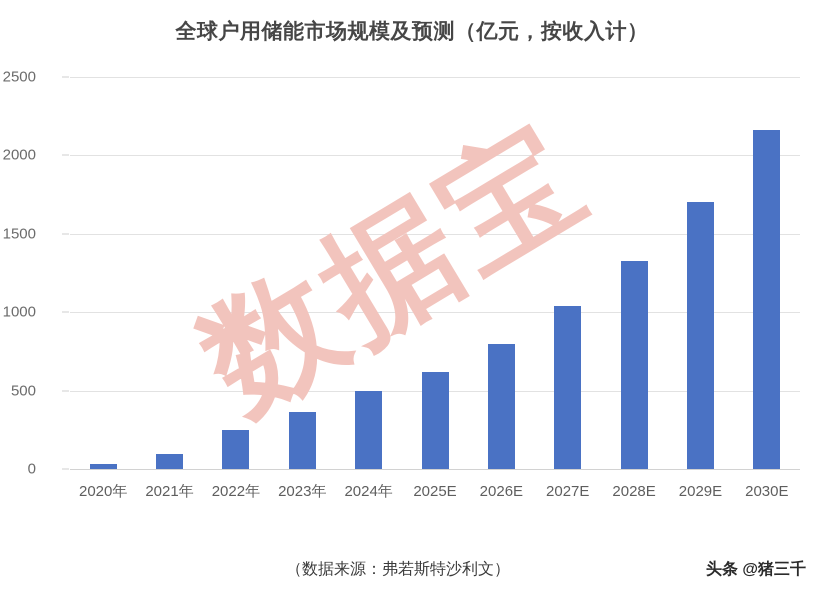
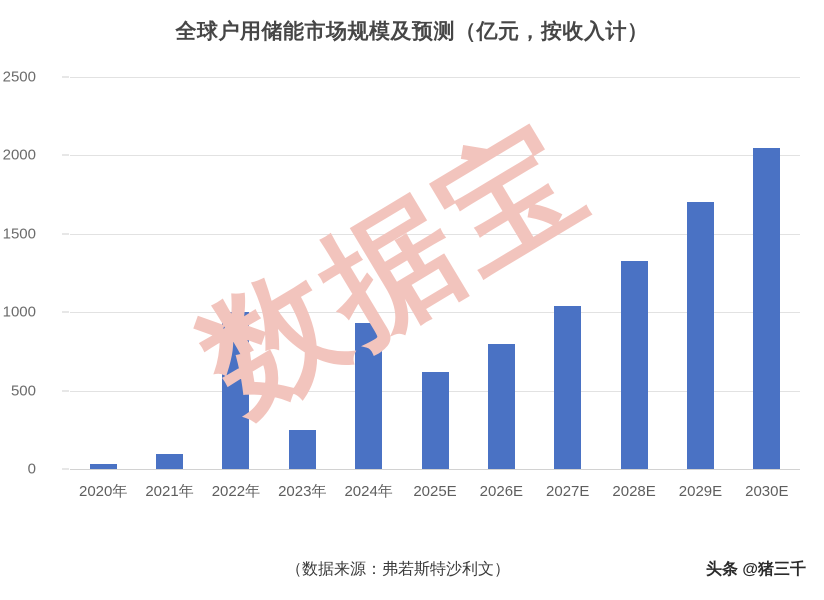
2022年: 250 -> 1000
2023年: 360 -> 250
2024年: 500 -> 930
2030E: 2160 -> 2050
